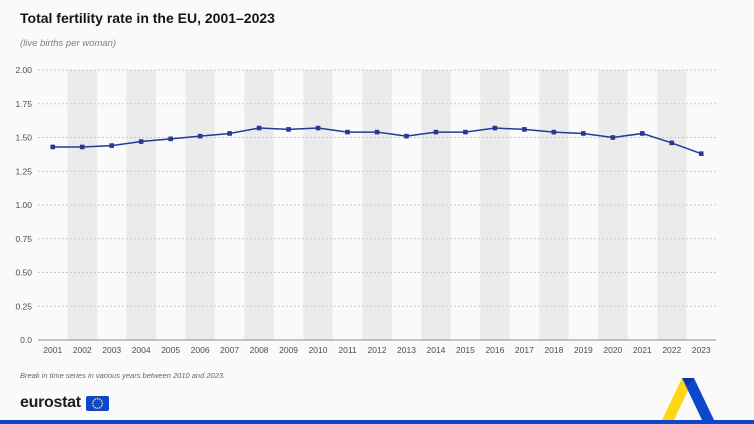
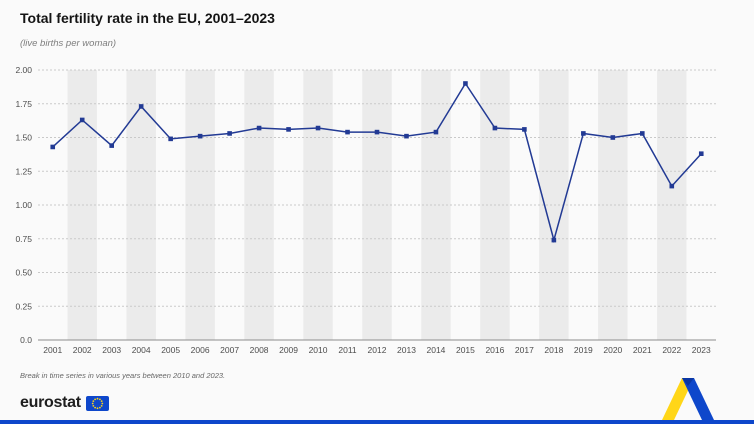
2002: 1.43 -> 1.63
2004: 1.47 -> 1.73
2015: 1.54 -> 1.90
2018: 1.54 -> 0.74
2022: 1.46 -> 1.14
